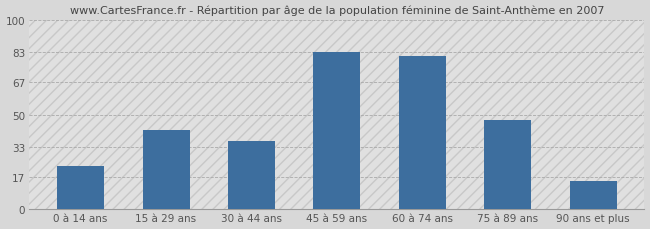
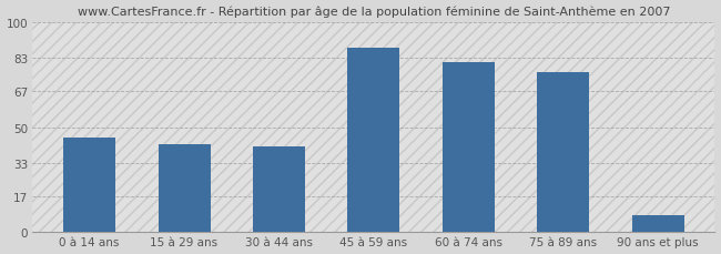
0 à 14 ans: 23 -> 45
30 à 44 ans: 36 -> 41
45 à 59 ans: 83 -> 88
75 à 89 ans: 47 -> 76
90 ans et plus: 15 -> 8
